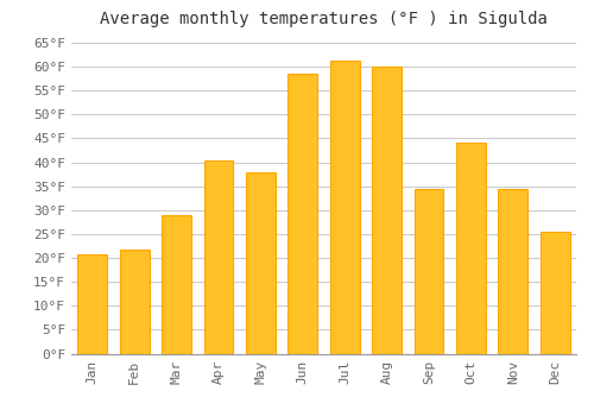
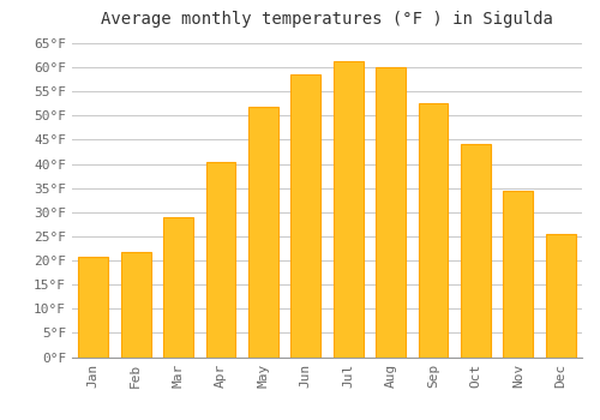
May: 38.0°F -> 51.8°F
Sep: 34.5°F -> 52.5°F
